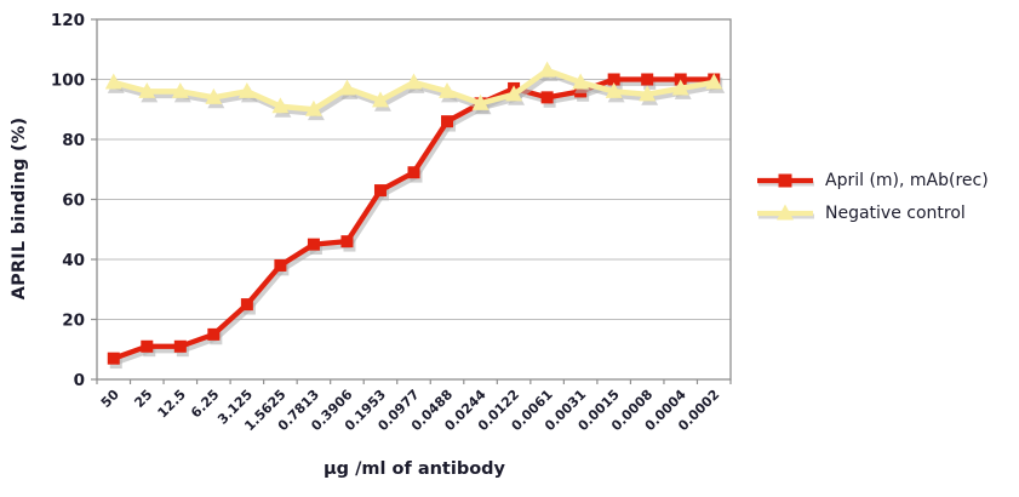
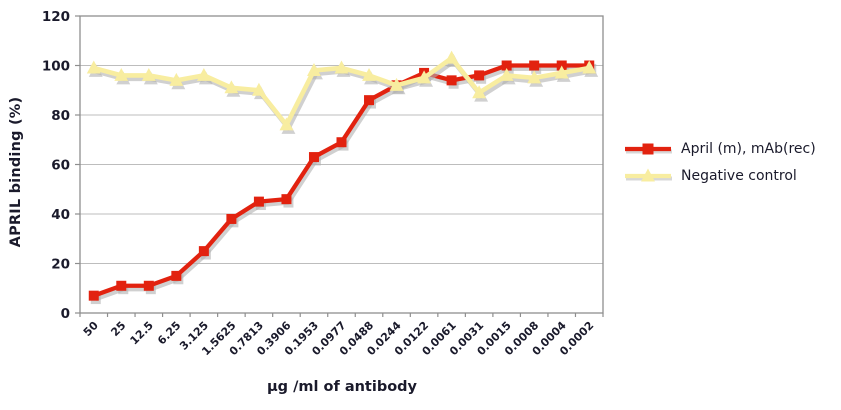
Negative control/0.3906: 97 -> 76
Negative control/0.1953: 93 -> 98
Negative control/0.0031: 99 -> 89
